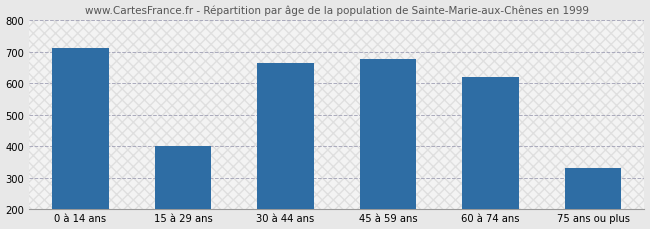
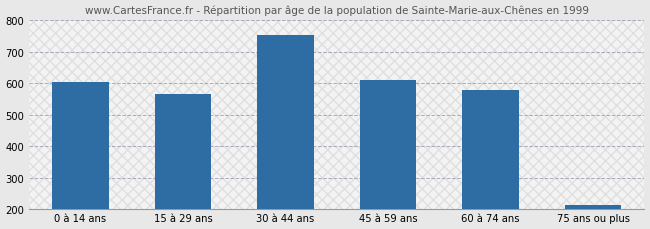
0 à 14 ans: 710 -> 605
15 à 29 ans: 400 -> 567
30 à 44 ans: 665 -> 754
45 à 59 ans: 675 -> 610
60 à 74 ans: 620 -> 577
75 ans ou plus: 330 -> 212
